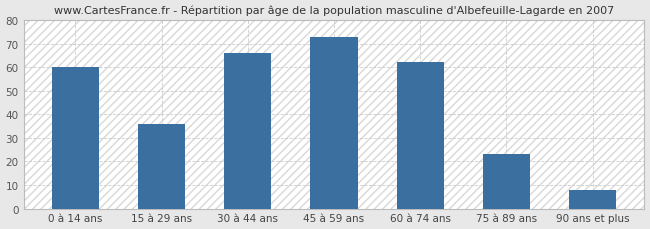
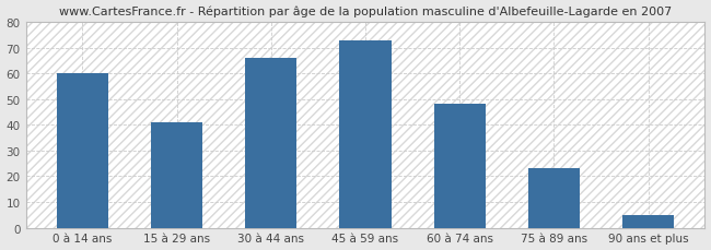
15 à 29 ans: 36 -> 41
60 à 74 ans: 62 -> 48
90 ans et plus: 8 -> 5
